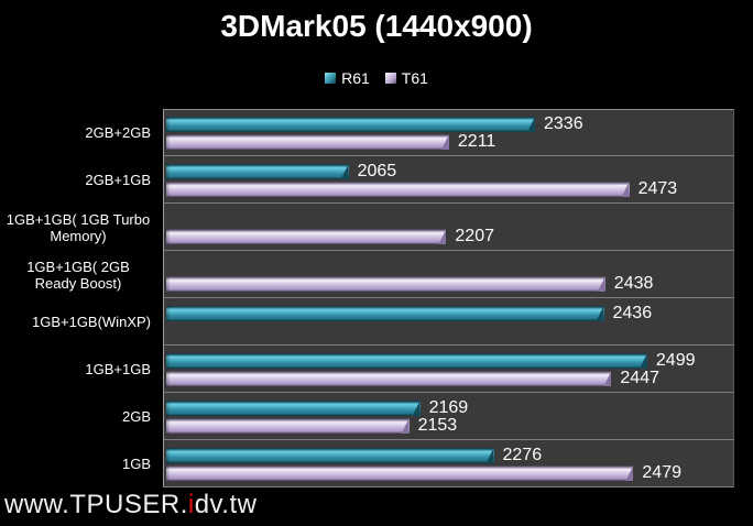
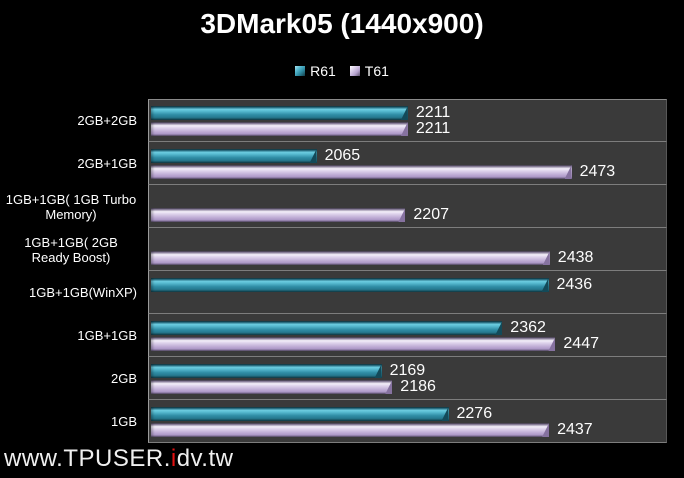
R61/2GB+2GB: 2336 -> 2211
R61/1GB+1GB: 2499 -> 2362
T61/2GB: 2153 -> 2186
T61/1GB: 2479 -> 2437
